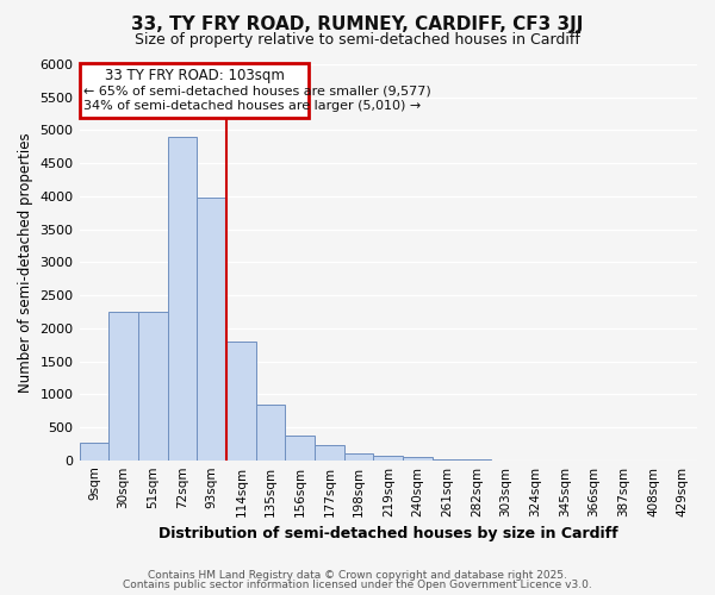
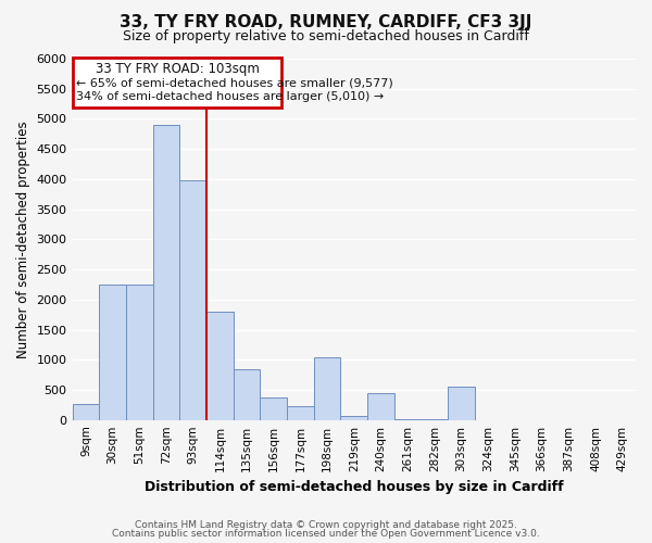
198sqm: 100 -> 1040
240sqm: 50 -> 440
303sqm: 0 -> 560
